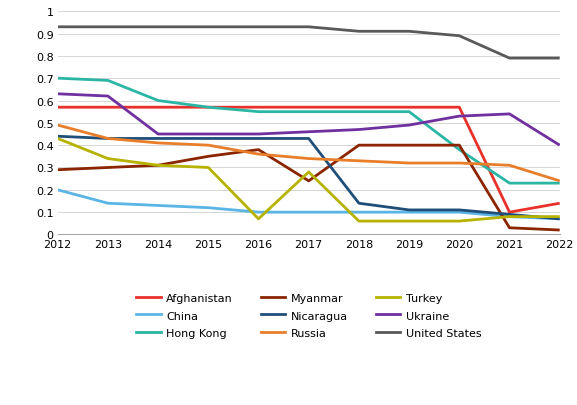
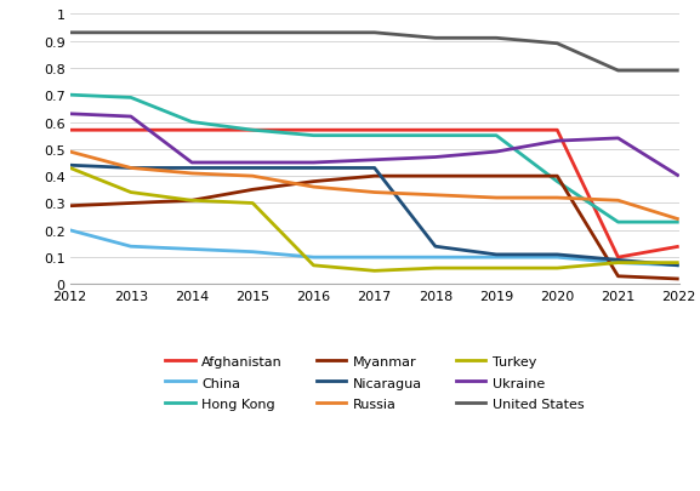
Myanmar/2017: 0.24 -> 0.40
Turkey/2017: 0.28 -> 0.05
